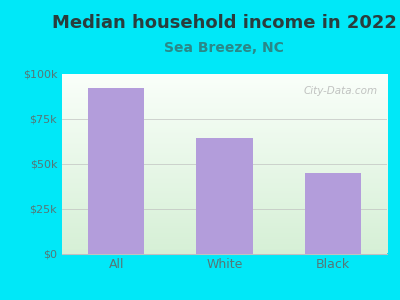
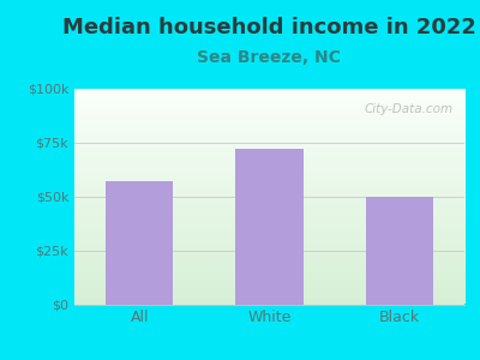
All: $92k -> $57k
White: $64k -> $72k
Black: $45k -> $50k
